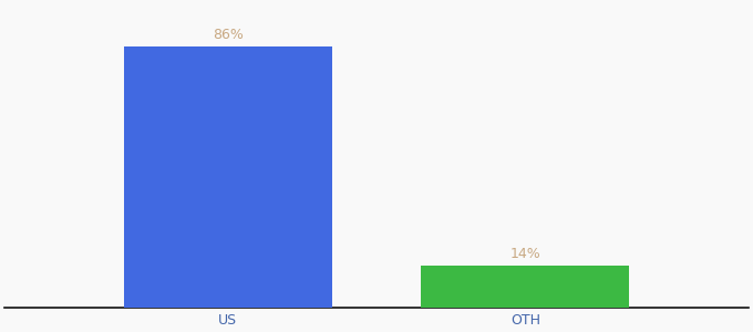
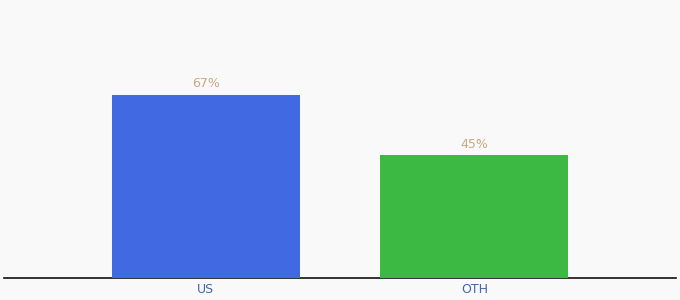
US: 86% -> 67%
OTH: 14% -> 45%
